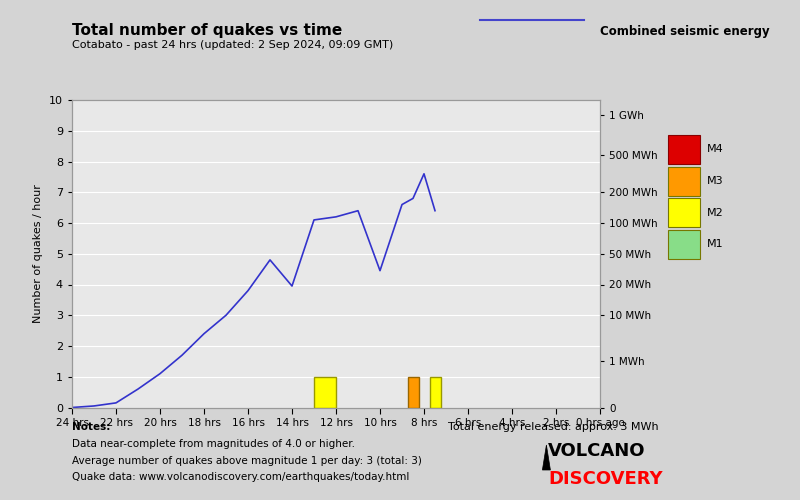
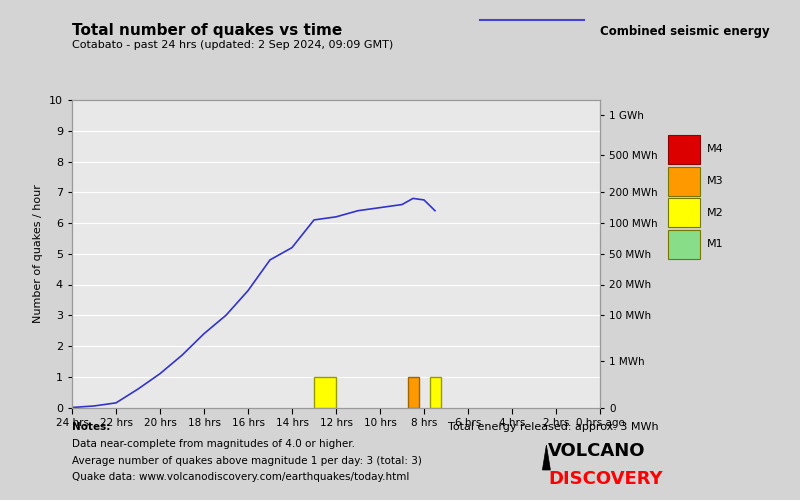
14 hrs: 3.95 -> 5.20
10 hrs: 4.45 -> 6.50
8 hrs: 7.60 -> 6.75
